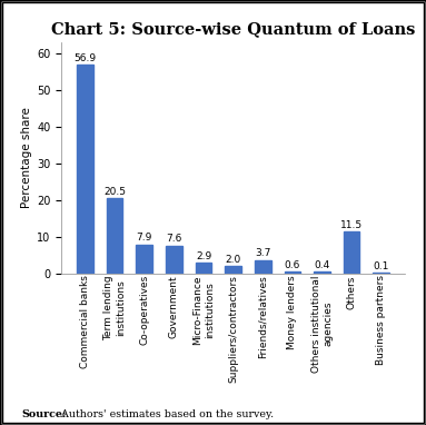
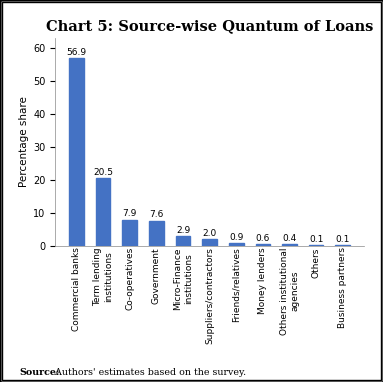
Friends/relatives: 3.7 -> 0.9
Others: 11.5 -> 0.1
